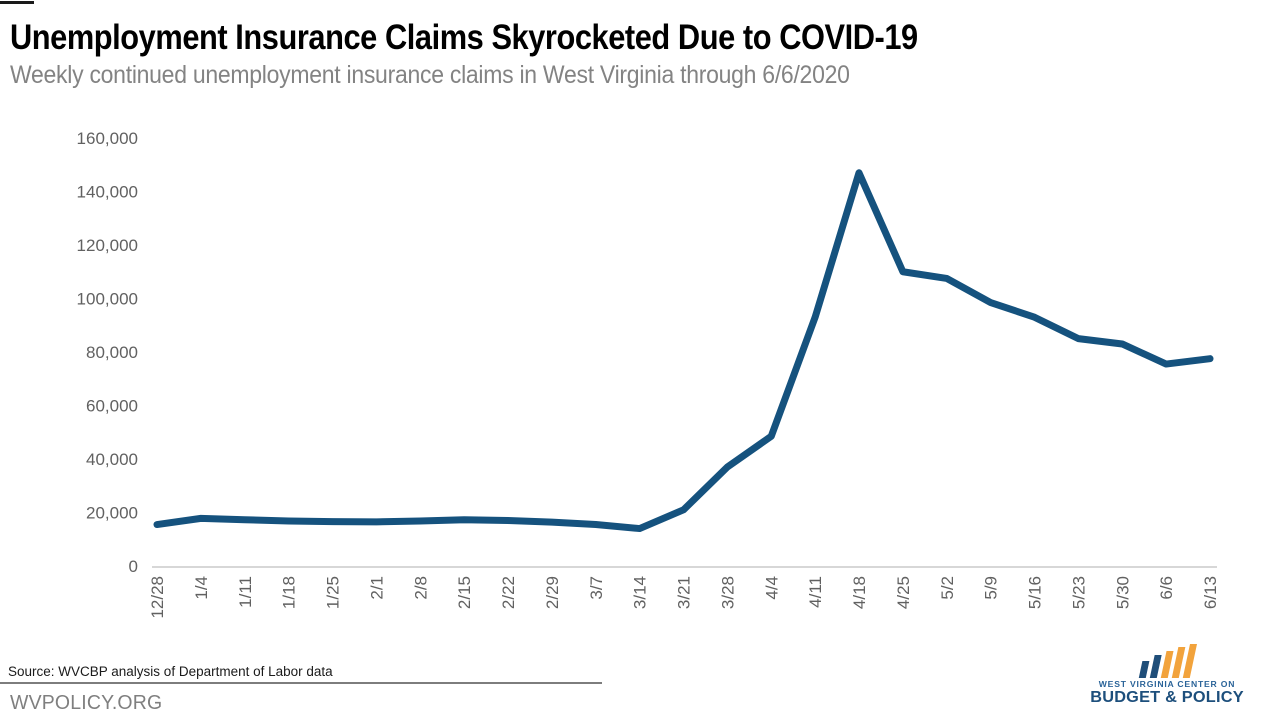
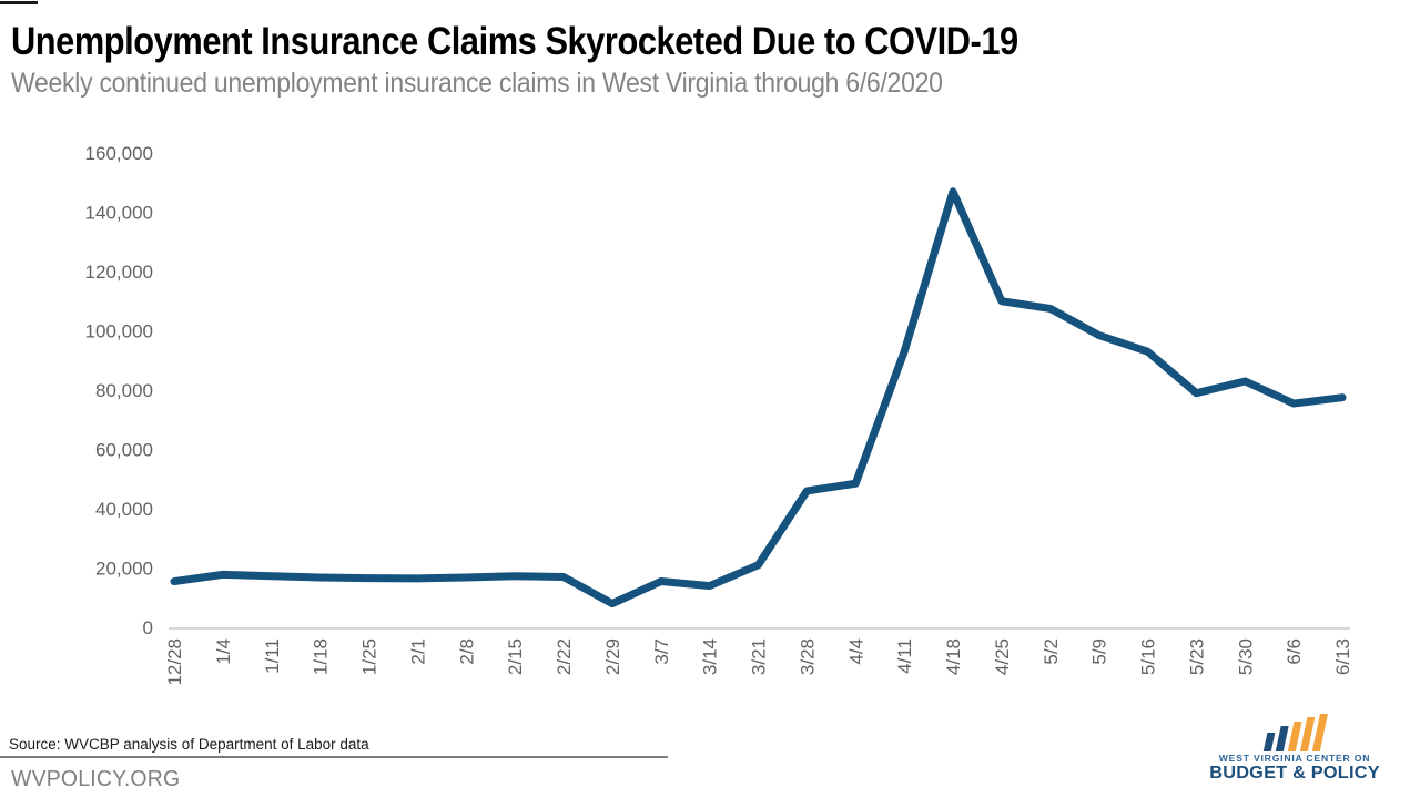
2/29: 16000 -> 8000
3/28: 37000 -> 46000
5/23: 85000 -> 79000
